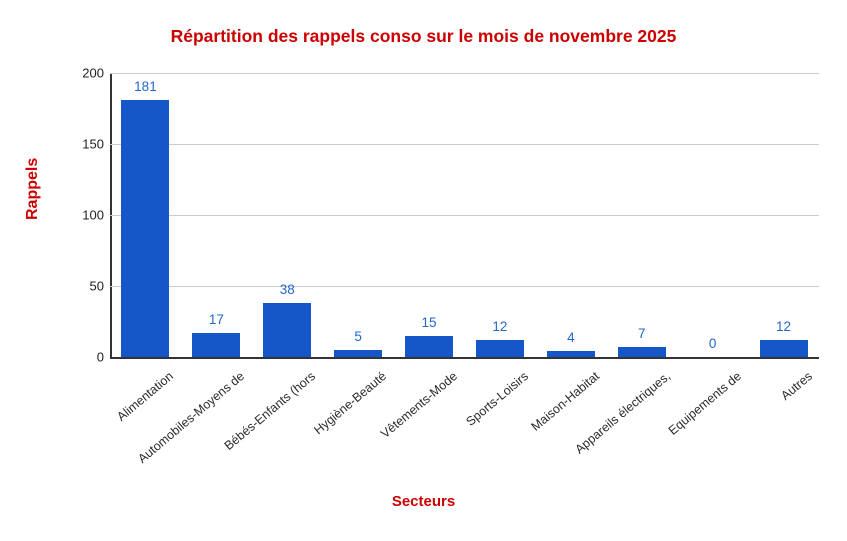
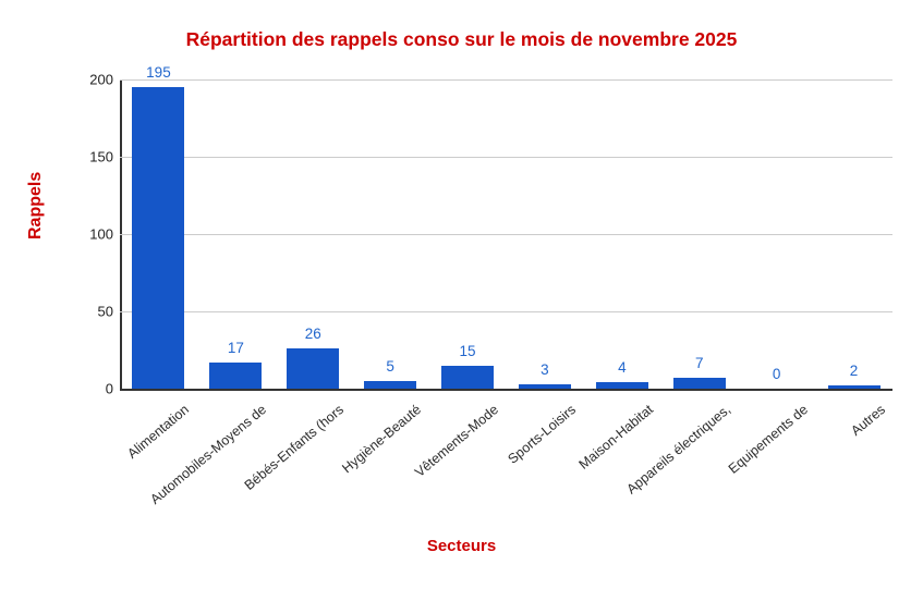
Alimentation: 181 -> 195
Bébés-Enfants (hors: 38 -> 26
Sports-Loisirs: 12 -> 3
Autres: 12 -> 2
